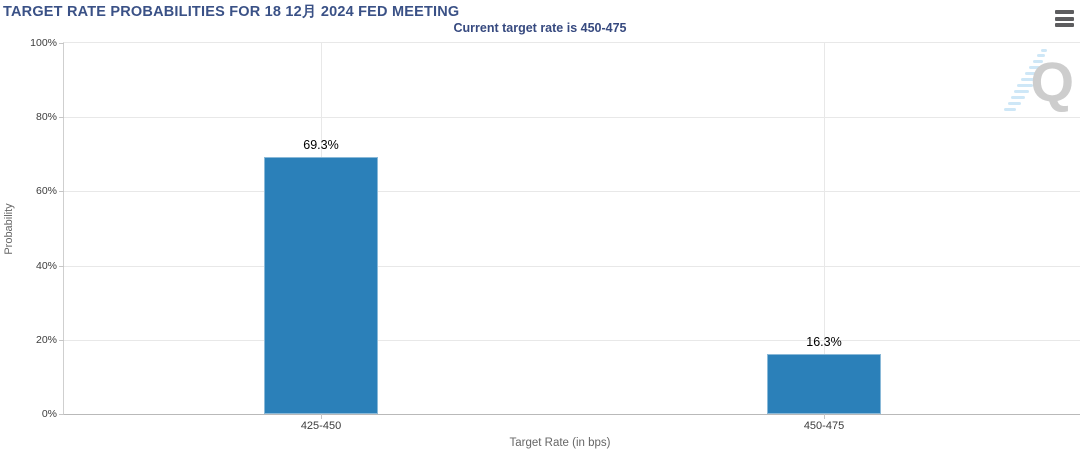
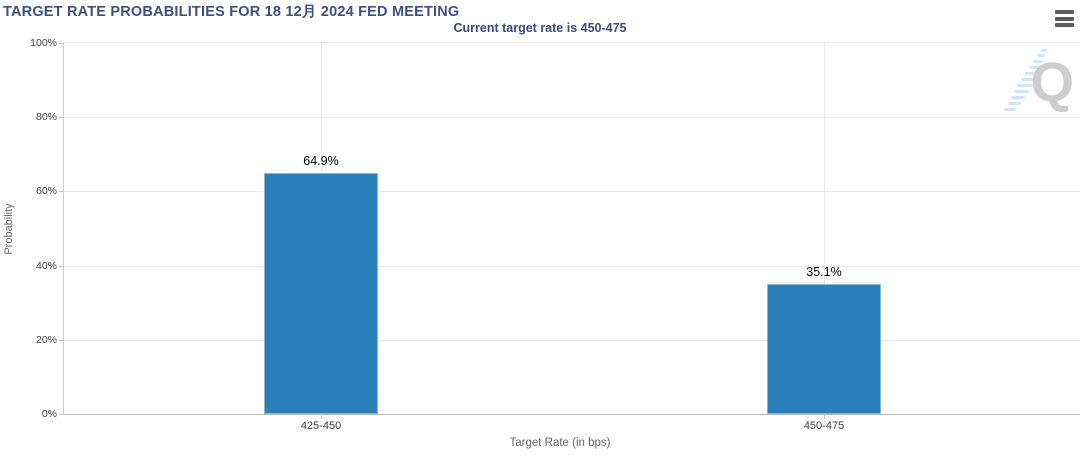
425-450: 69.3% -> 64.9%
450-475: 16.3% -> 35.1%
